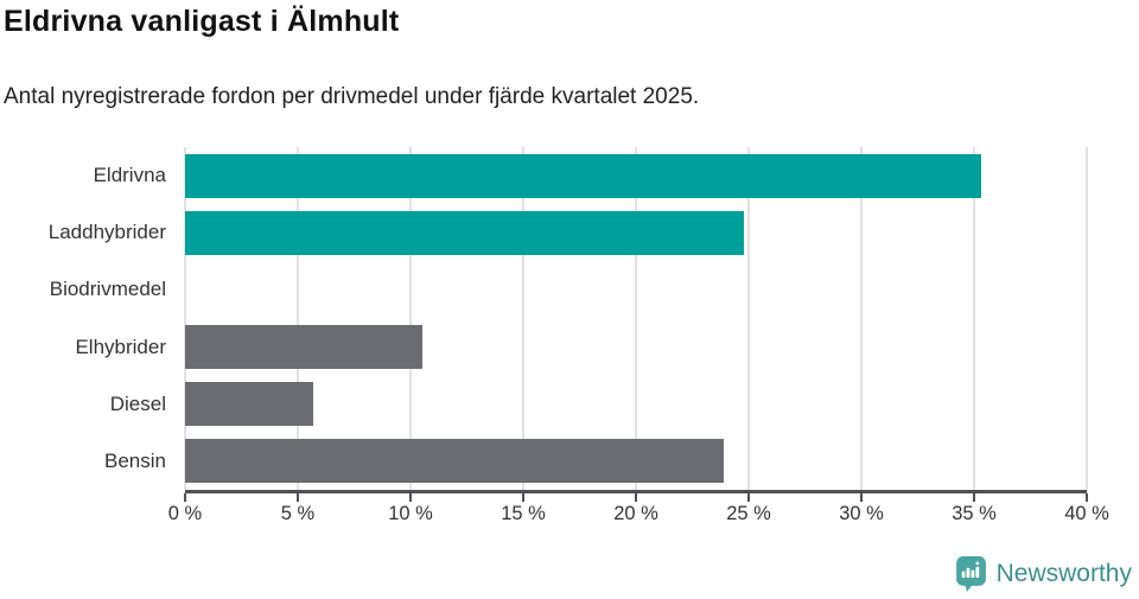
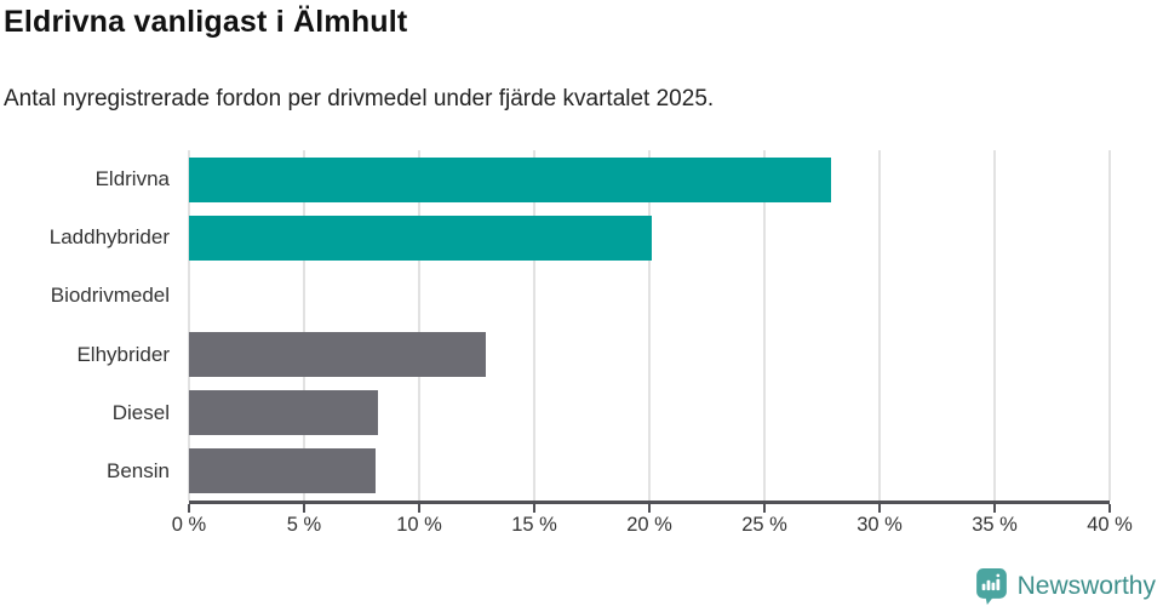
Eldrivna: 35.3% -> 27.9%
Laddhybrider: 24.8% -> 20.1%
Elhybrider: 10.5% -> 12.9%
Diesel: 5.7% -> 8.2%
Bensin: 23.9% -> 8.1%
